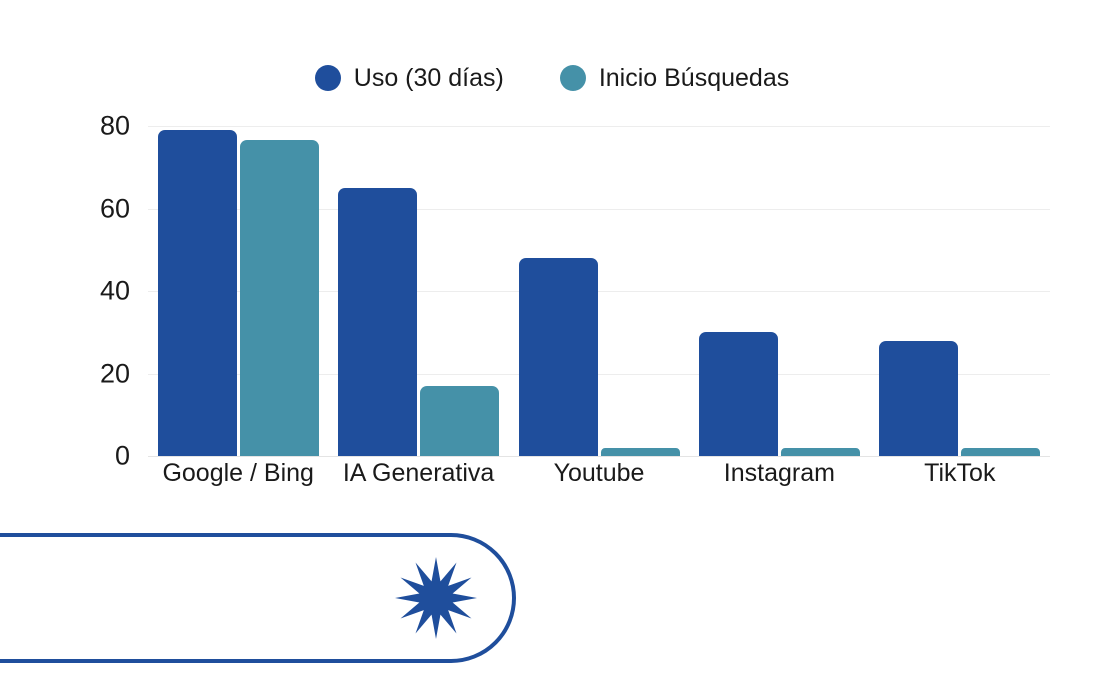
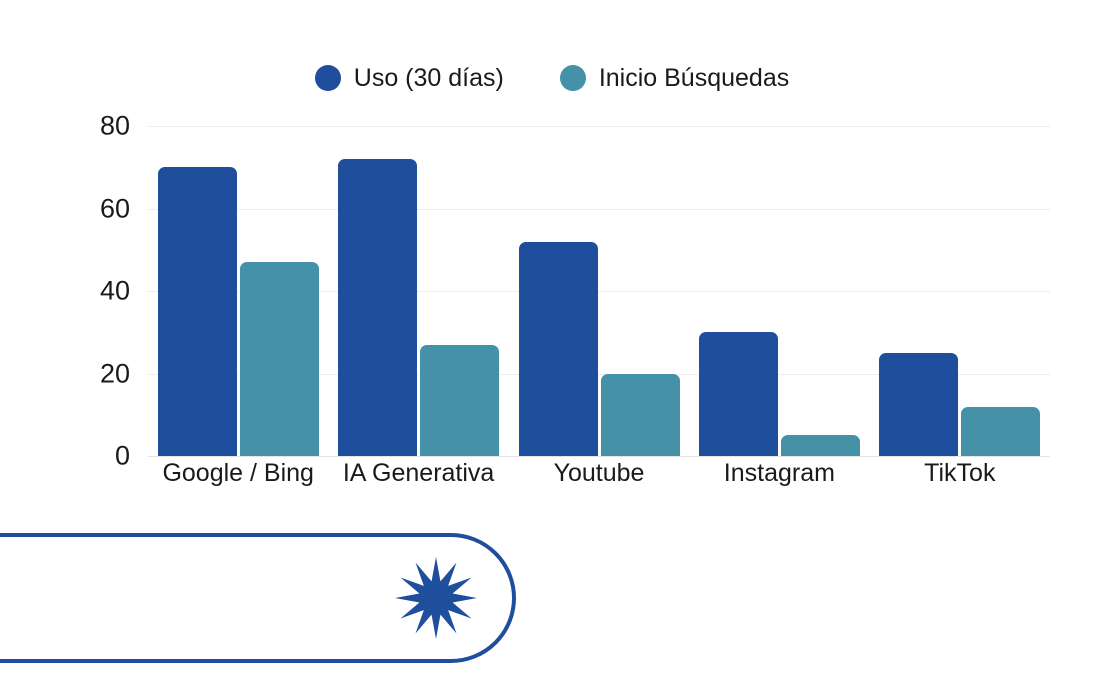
Uso (30 días)/Google / Bing: 79 -> 70
Inicio Búsquedas/Google / Bing: 76 -> 47
Uso (30 días)/IA Generativa: 65 -> 72
Inicio Búsquedas/IA Generativa: 17 -> 27
Uso (30 días)/Youtube: 48 -> 52
Inicio Búsquedas/Youtube: 2 -> 20
Inicio Búsquedas/Instagram: 2 -> 5
Uso (30 días)/TikTok: 28 -> 25
Inicio Búsquedas/TikTok: 2 -> 12
